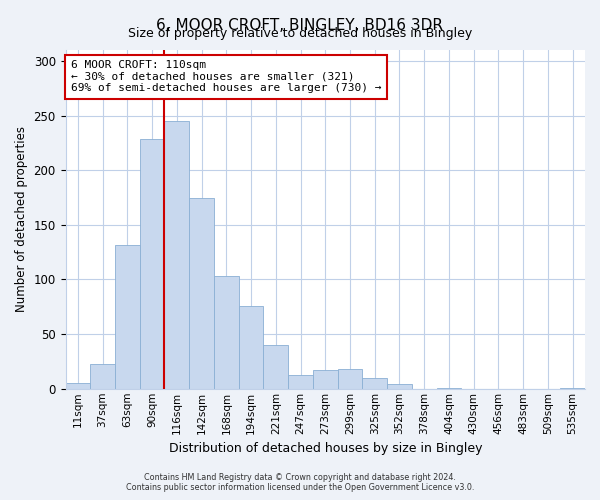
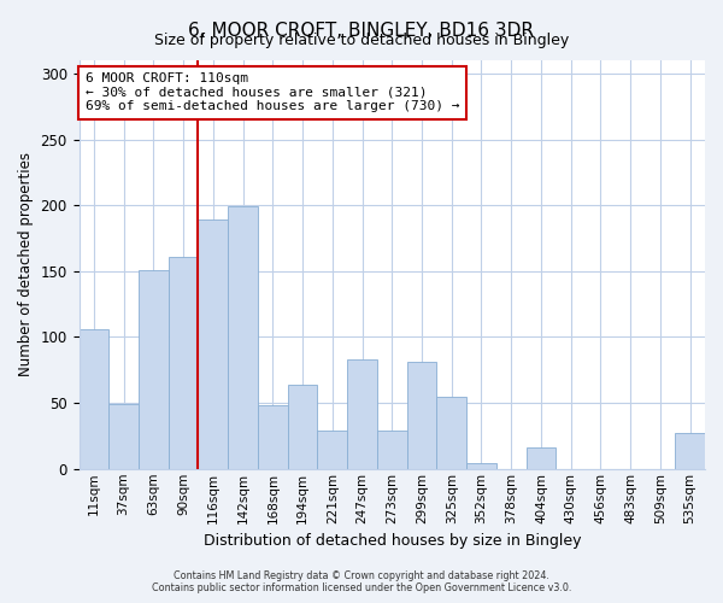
11sqm: 5 -> 106
37sqm: 23 -> 49
63sqm: 132 -> 151
90sqm: 229 -> 161
116sqm: 245 -> 189
142sqm: 175 -> 199
168sqm: 103 -> 48
194sqm: 76 -> 64
221sqm: 40 -> 29
247sqm: 13 -> 83
273sqm: 17 -> 29
299sqm: 18 -> 81
325sqm: 10 -> 55
404sqm: 1 -> 16
535sqm: 1 -> 27
